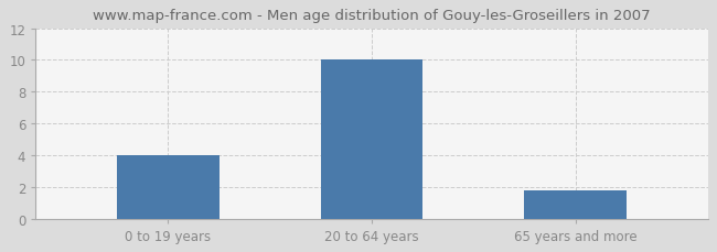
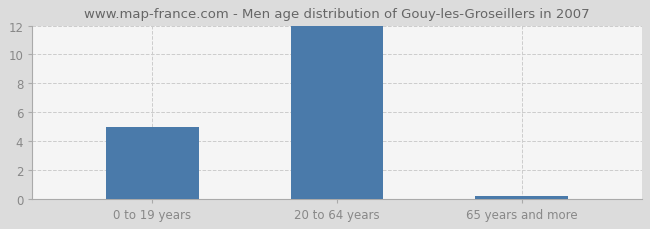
0 to 19 years: 4.0 -> 5.0
20 to 64 years: 10.0 -> 12.0
65 years and more: 1.8 -> 0.1
